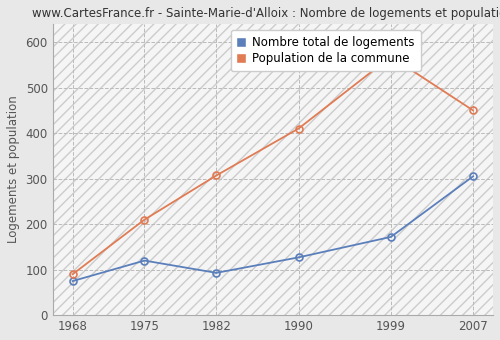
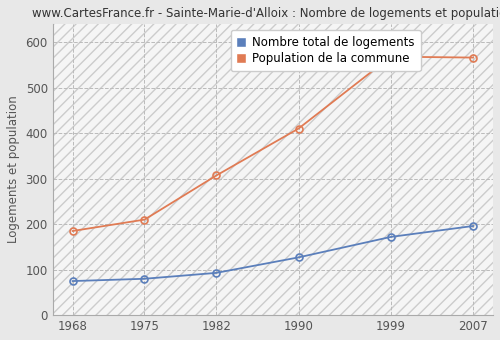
Population de la commune/1968: 90 -> 185
Nombre total de logements/1975: 120 -> 80
Nombre total de logements/2007: 305 -> 196
Population de la commune/2007: 450 -> 566
